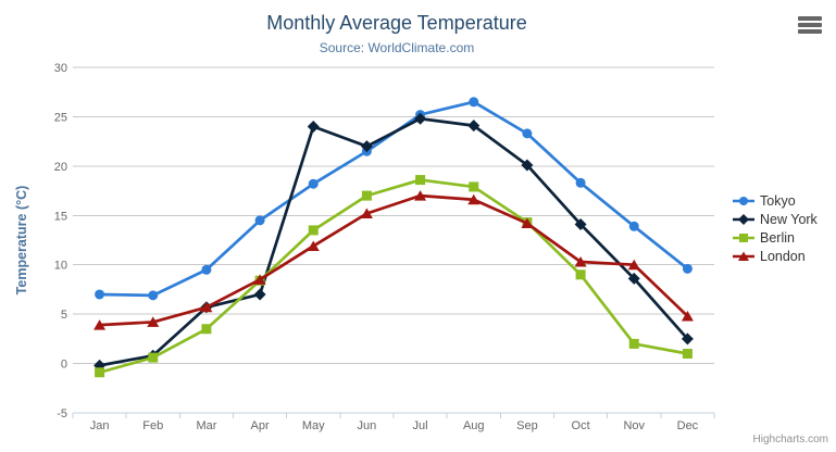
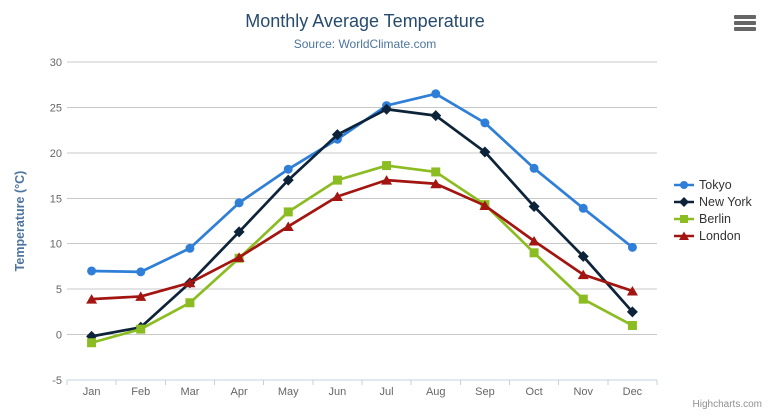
New York/Apr: 7 -> 11
New York/May: 24 -> 17
Berlin/Nov: 2 -> 4
London/Nov: 10 -> 7
